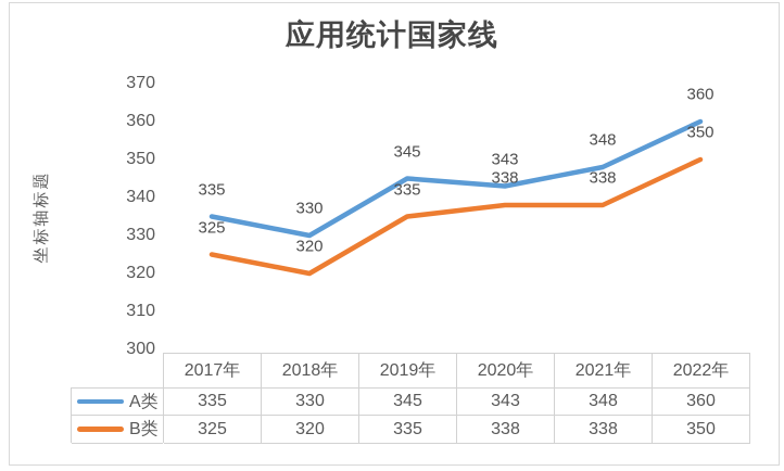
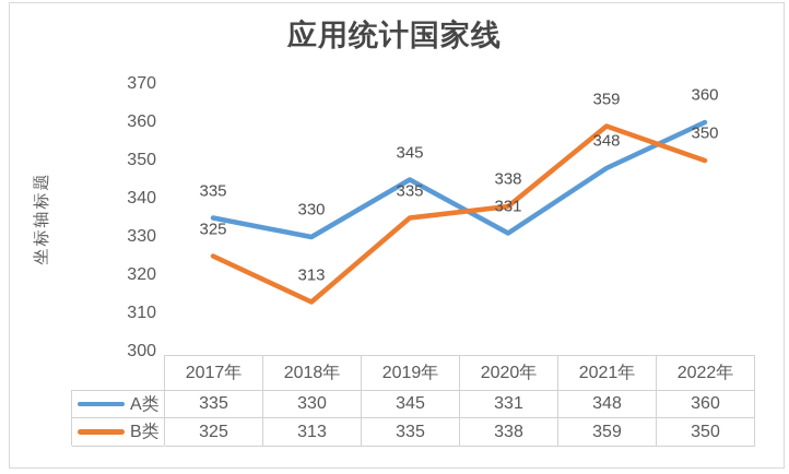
B类/2018年: 320 -> 313
A类/2020年: 343 -> 331
B类/2021年: 338 -> 359
